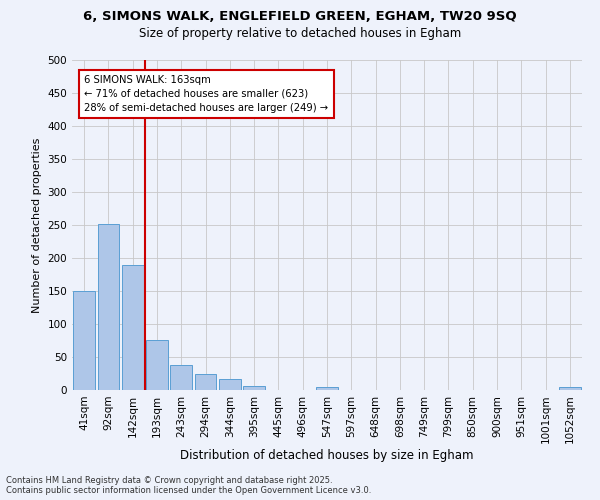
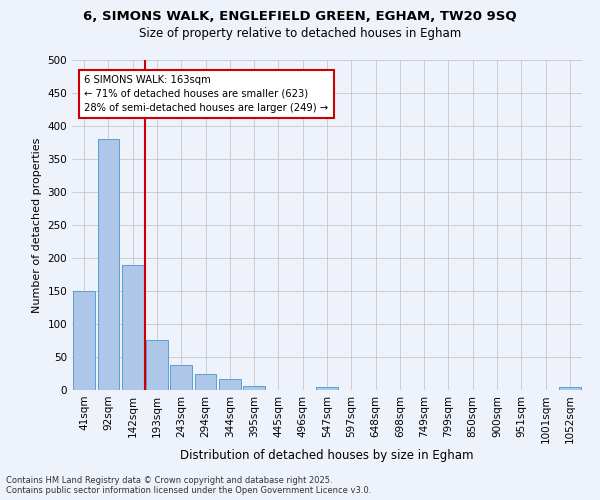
92sqm: 252 -> 380
